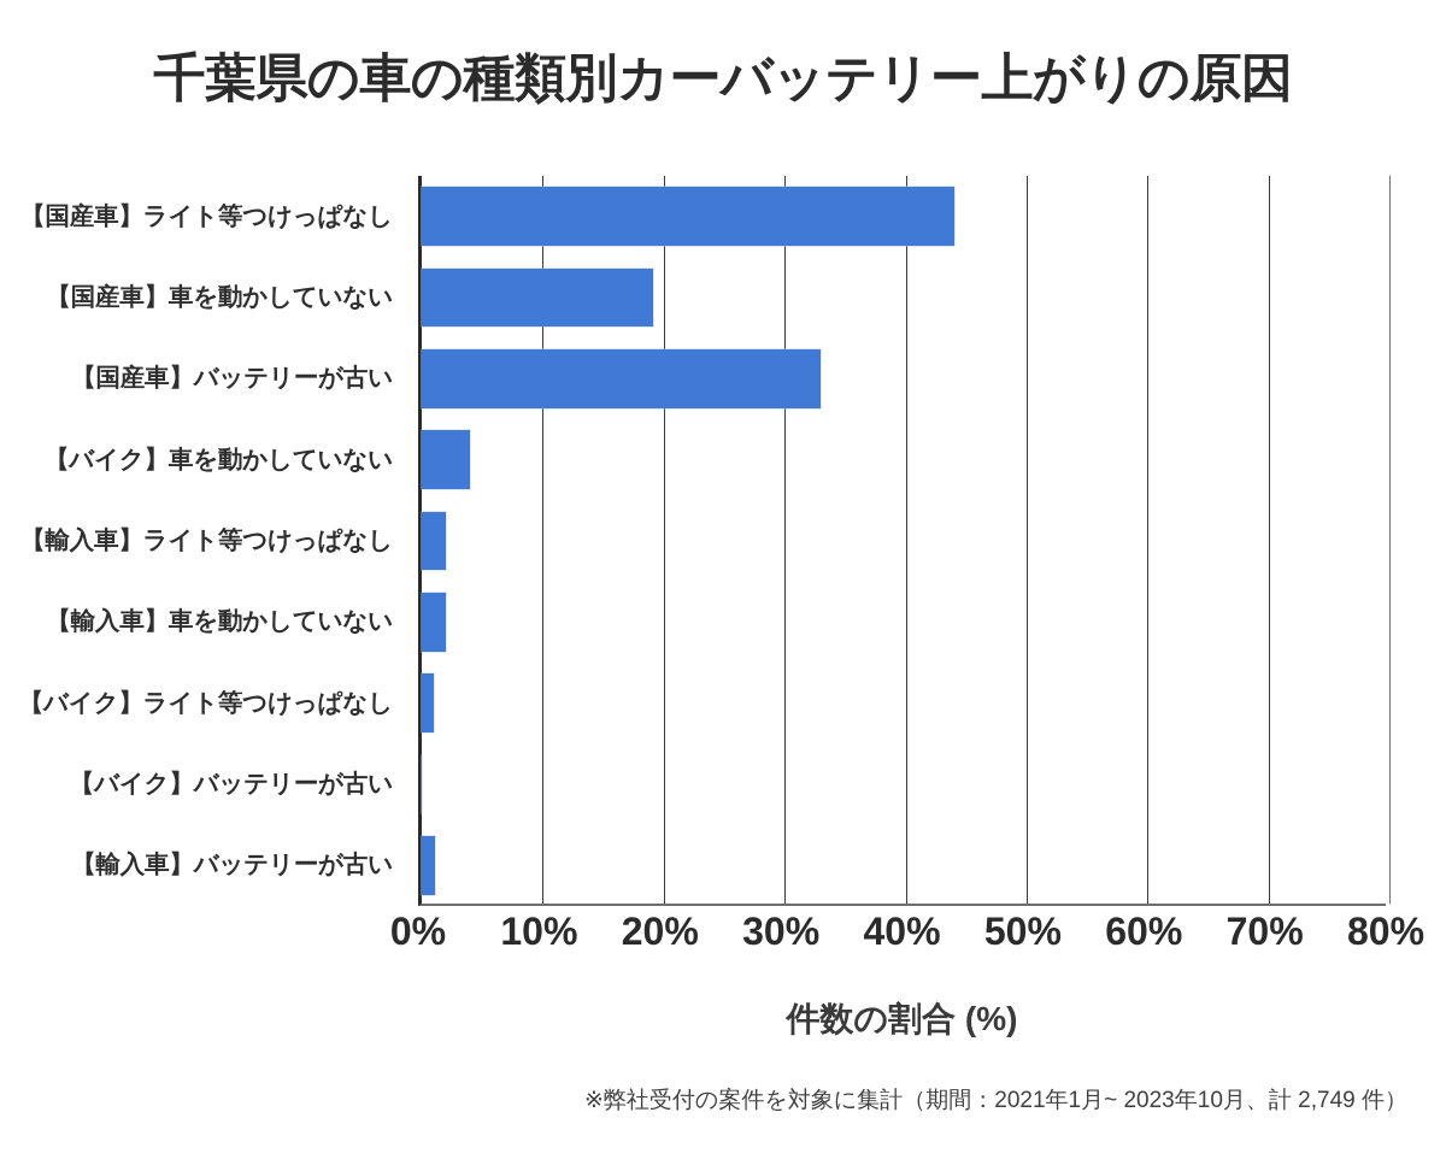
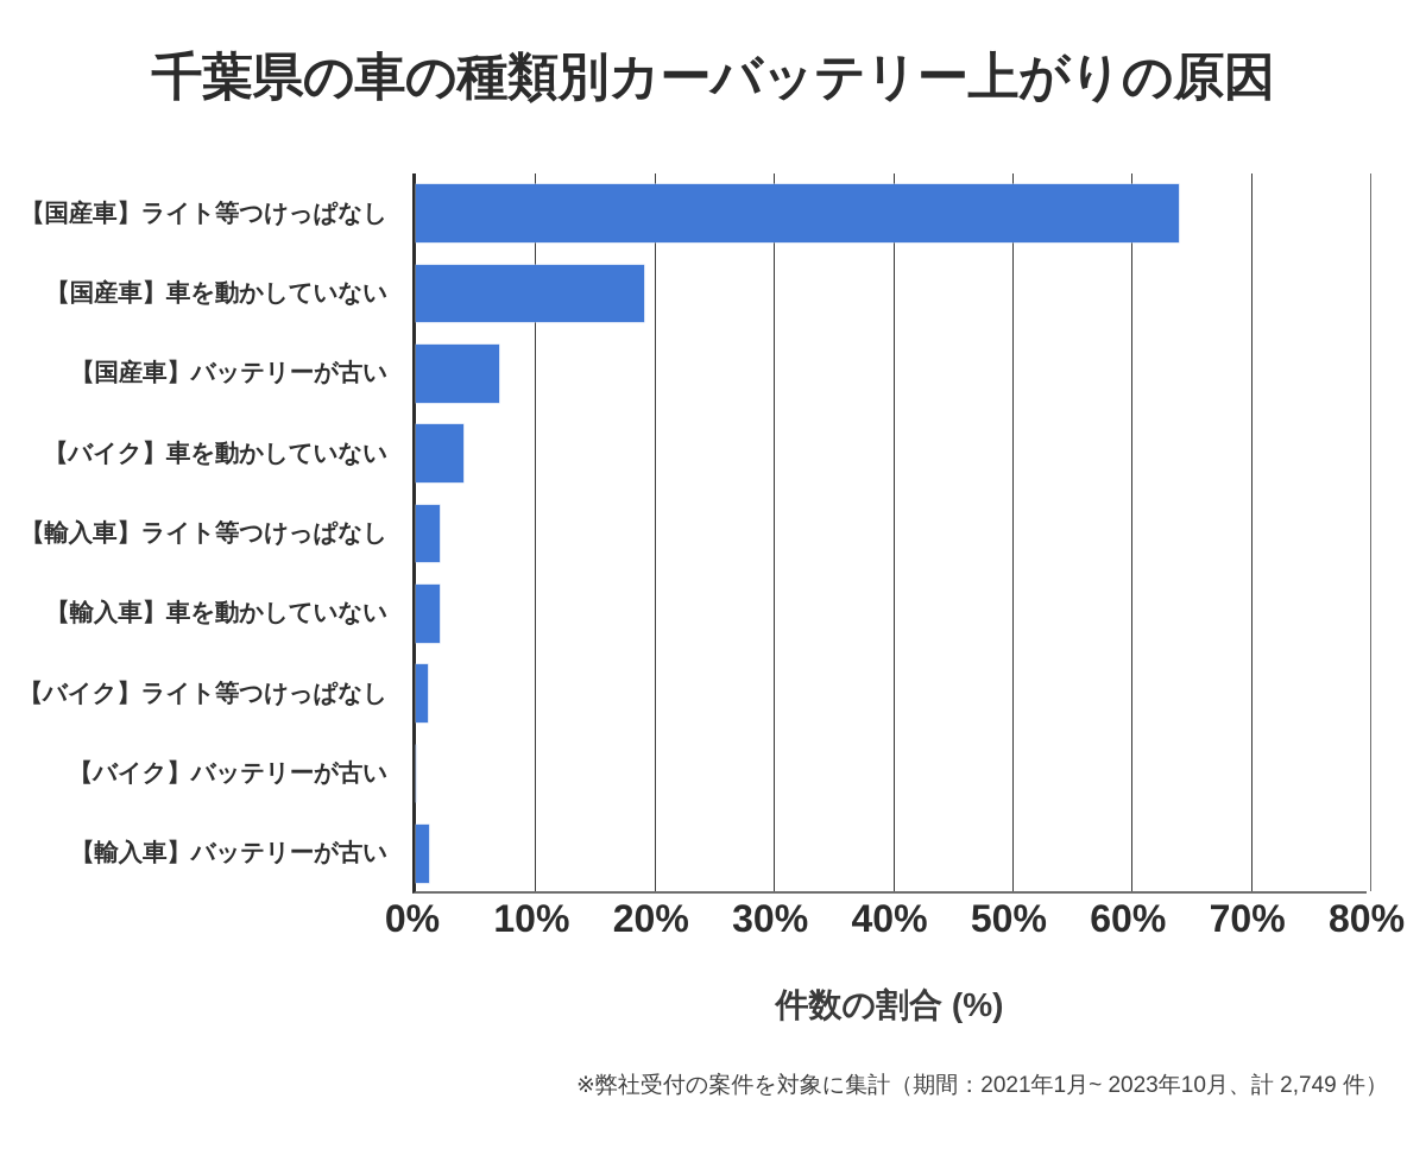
【国産車】ライト等つけっぱなし: 44% -> 64%
【国産車】バッテリーが古い: 33% -> 7%
